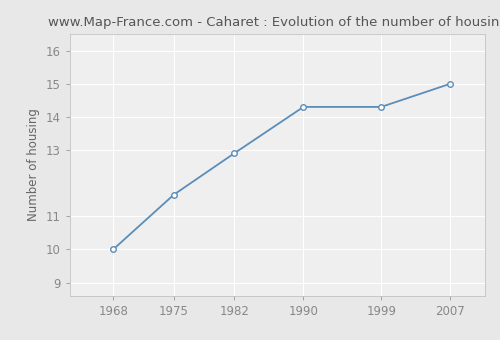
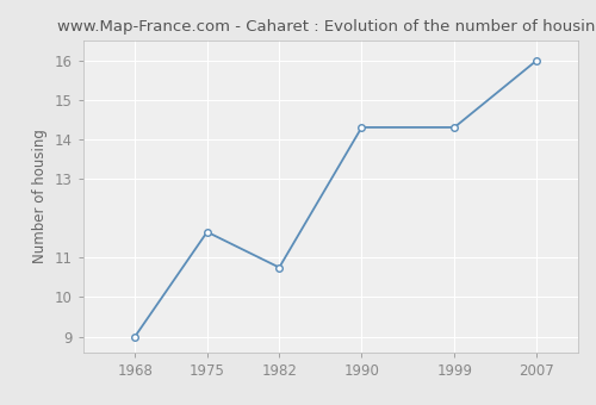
1968: 10.00 -> 9.00
1982: 12.90 -> 10.75
2007: 15.00 -> 16.00
